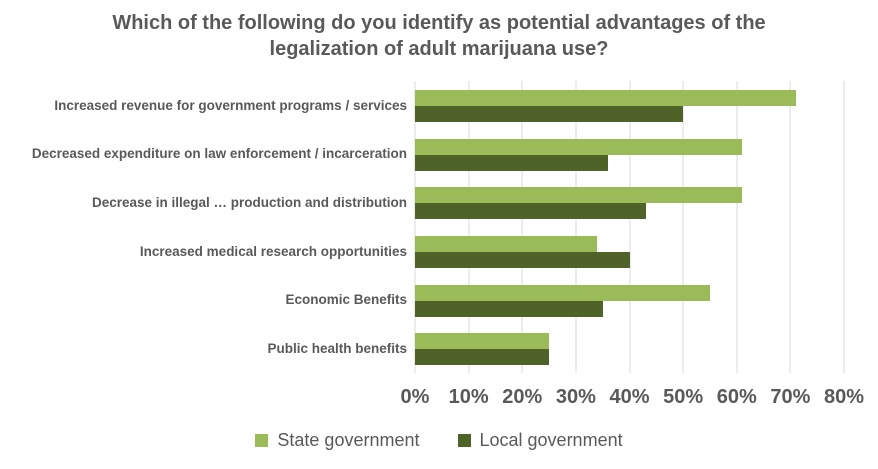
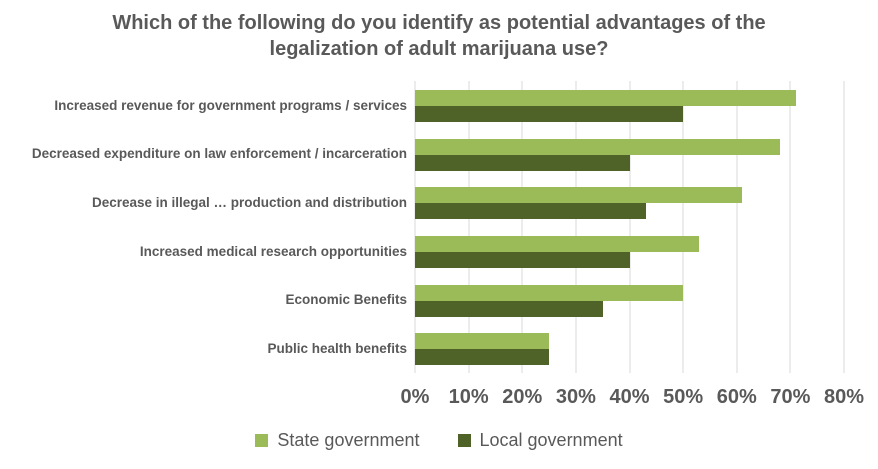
State government/Decreased expenditure on law enforcement / incarceration: 61% -> 68%
Local government/Decreased expenditure on law enforcement / incarceration: 36% -> 40%
State government/Increased medical research opportunities: 34% -> 53%
State government/Economic Benefits: 55% -> 50%
